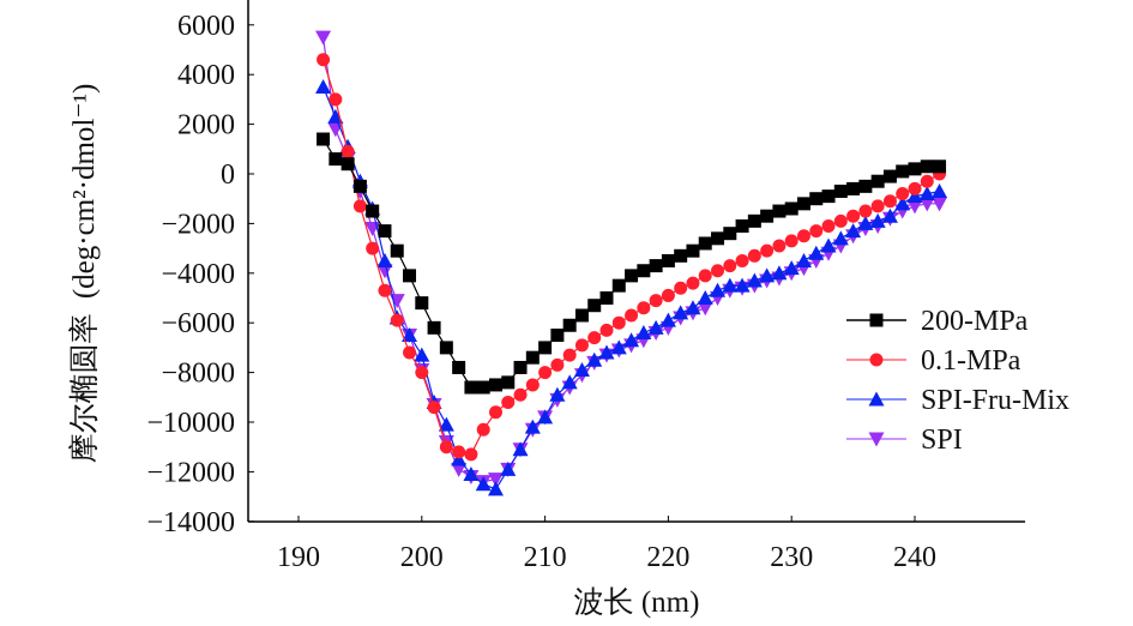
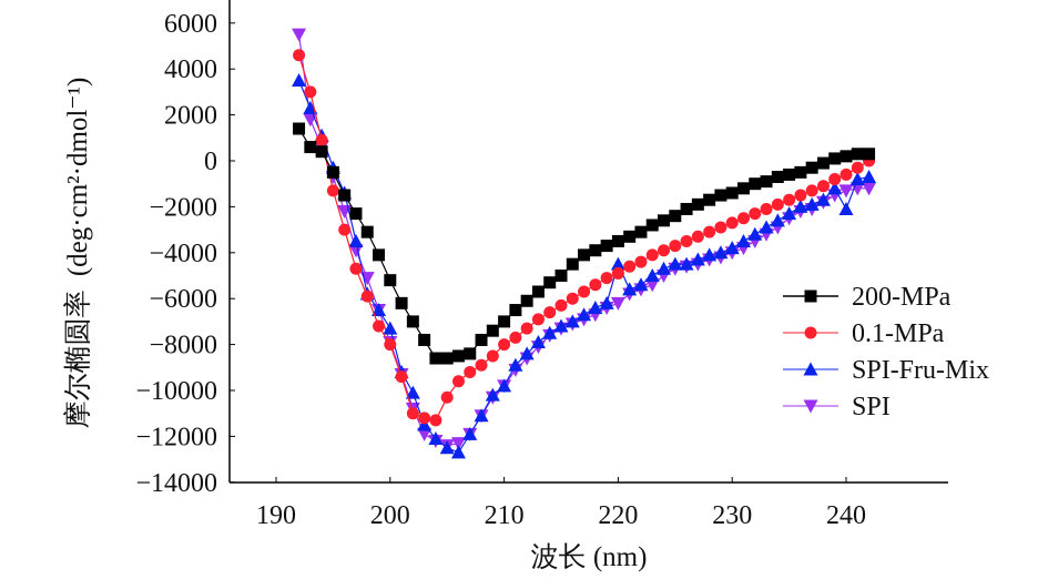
SPI-Fru-Mix/220: -5900 -> -4500
SPI-Fru-Mix/240: -900 -> -2100
